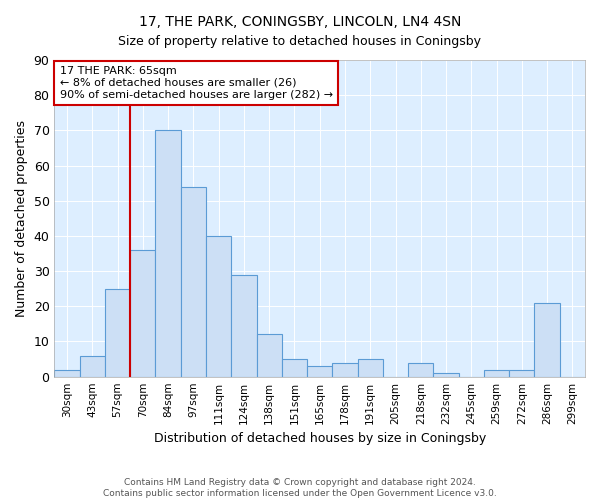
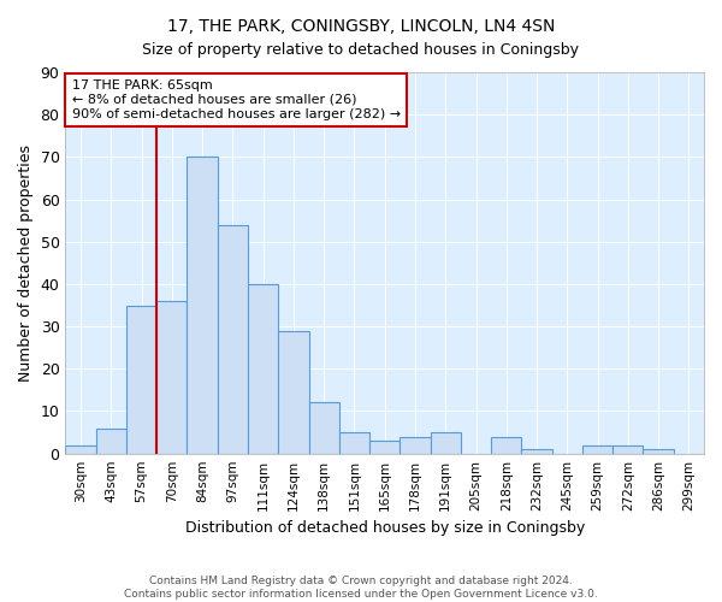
57sqm: 25 -> 35
286sqm: 21 -> 1
